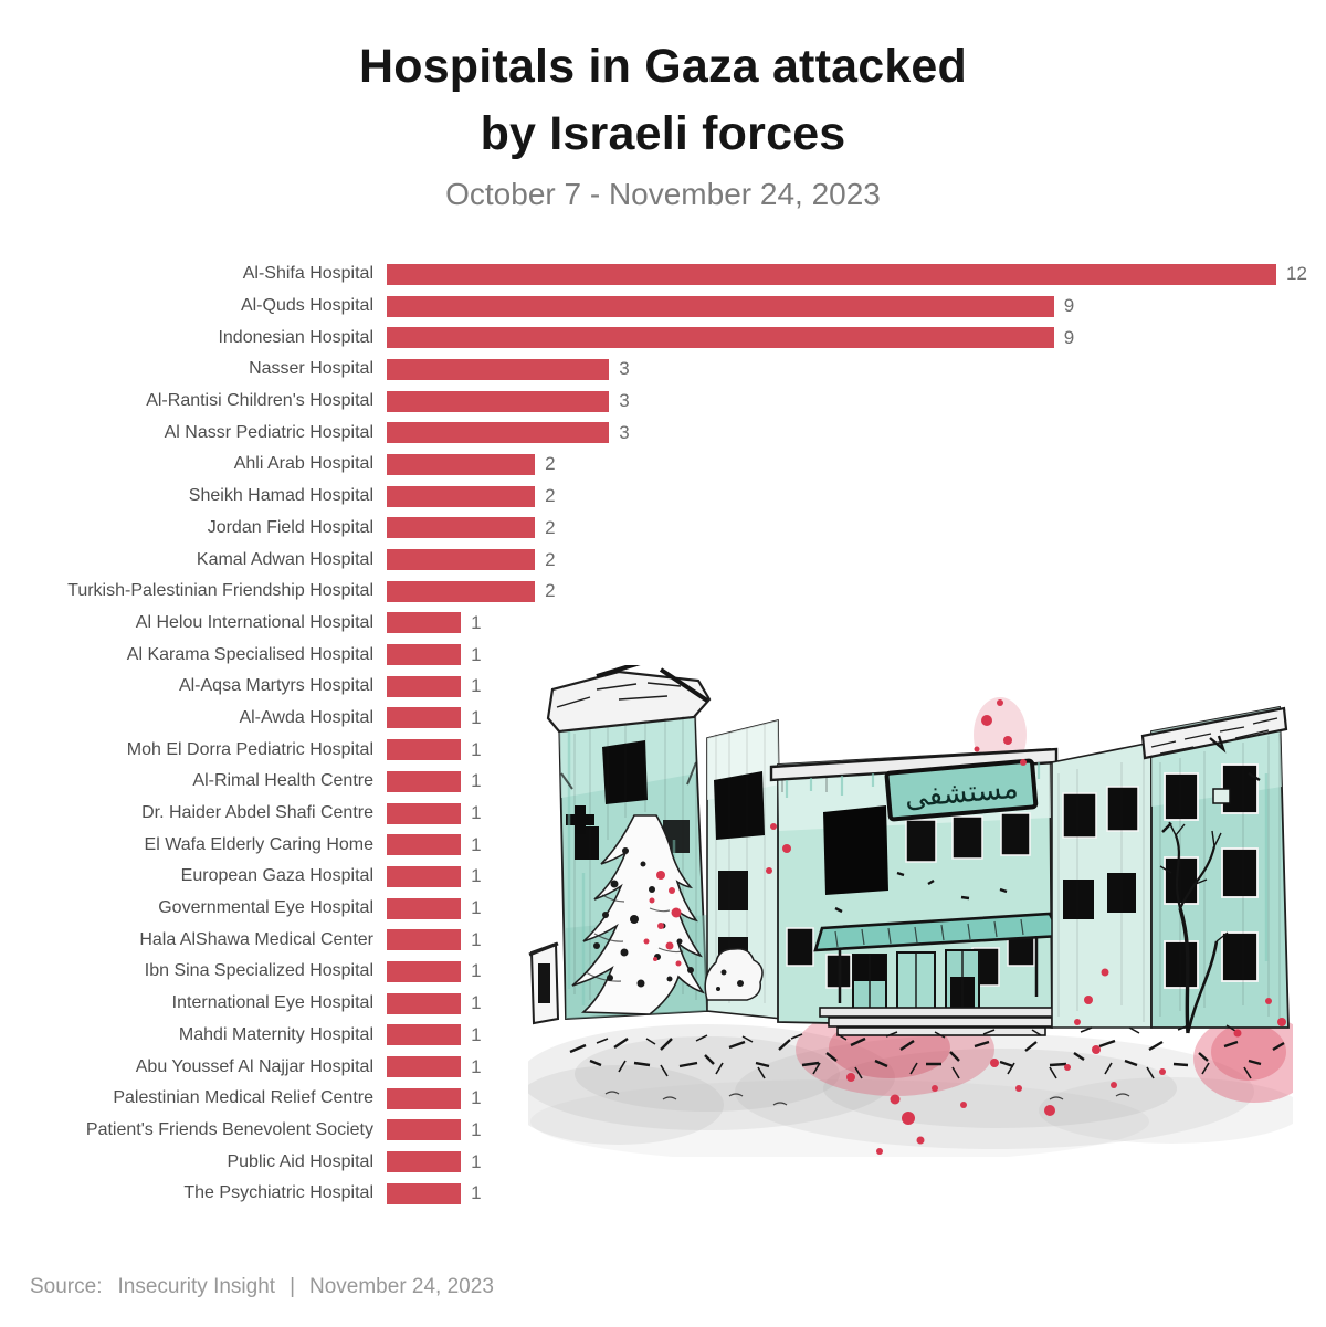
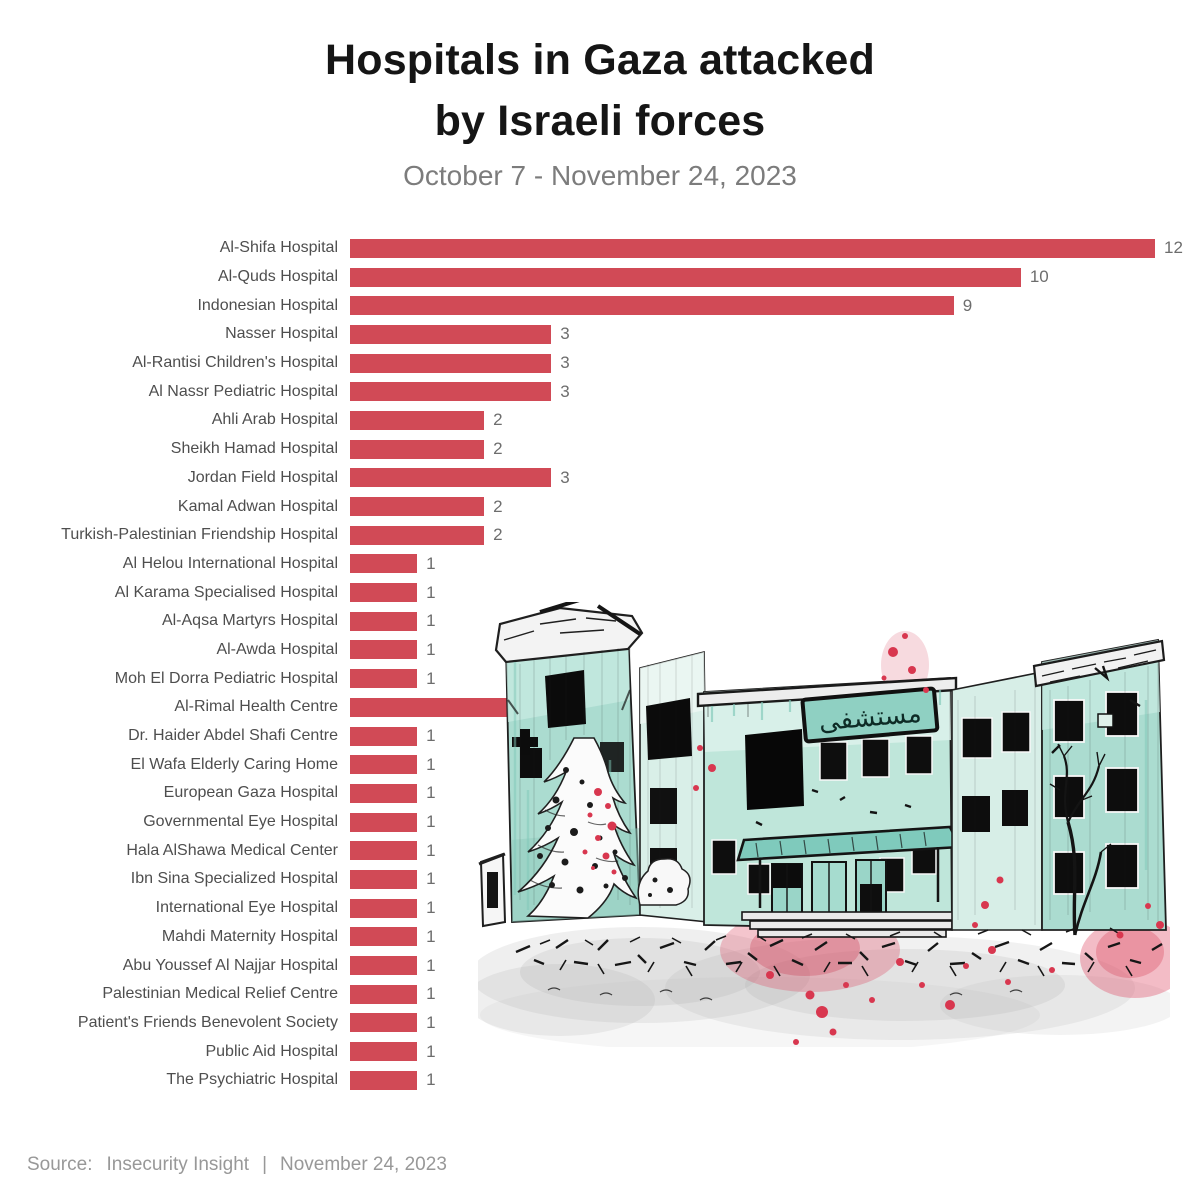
Al-Quds Hospital: 9 -> 10
Jordan Field Hospital: 2 -> 3
Al-Rimal Health Centre: 1 -> 3
